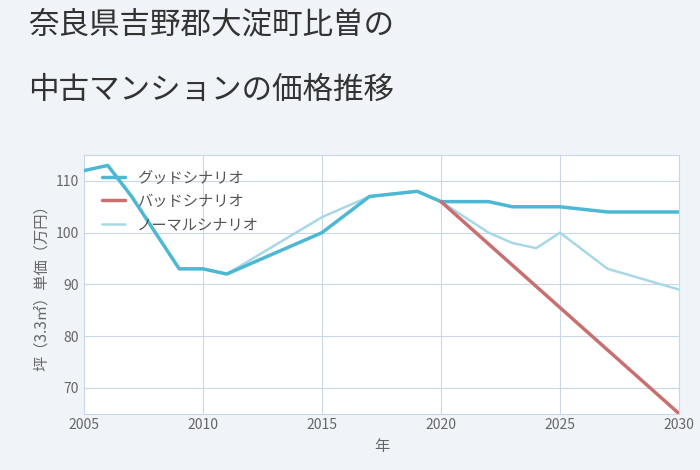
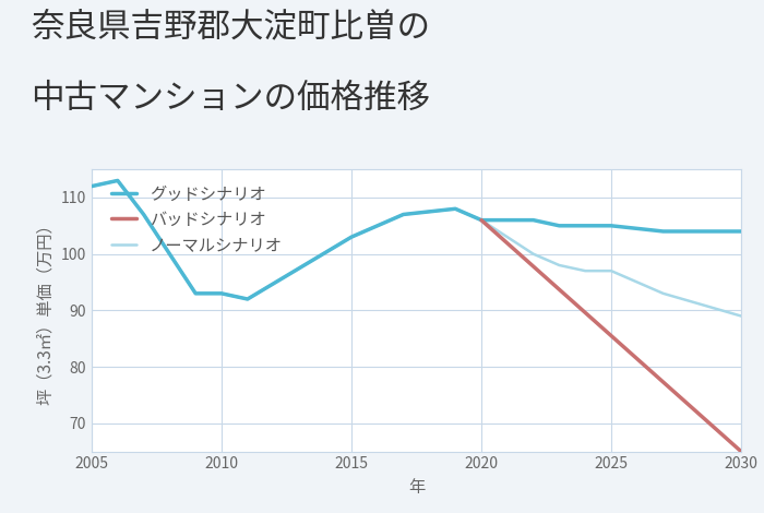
グッドシナリオ/2015: 100 -> 103
ノーマルシナリオ/2025: 100 -> 97
